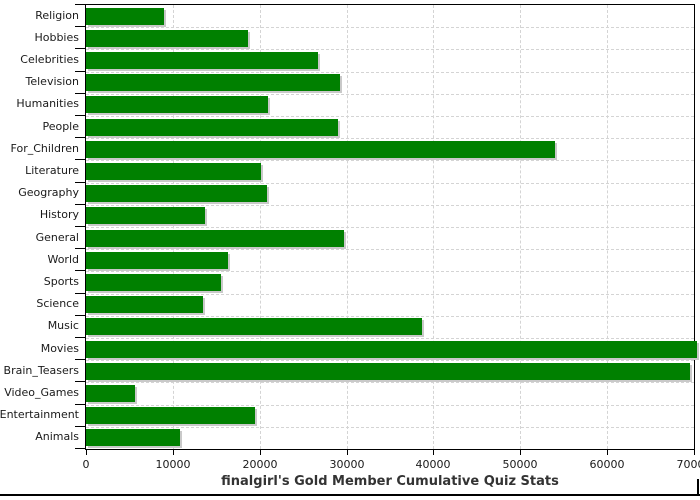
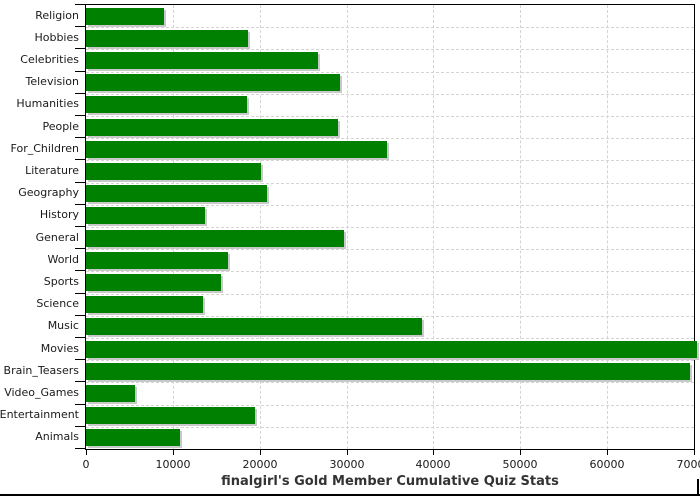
Humanities: 21000 -> 18000
For_Children: 54000 -> 35000
